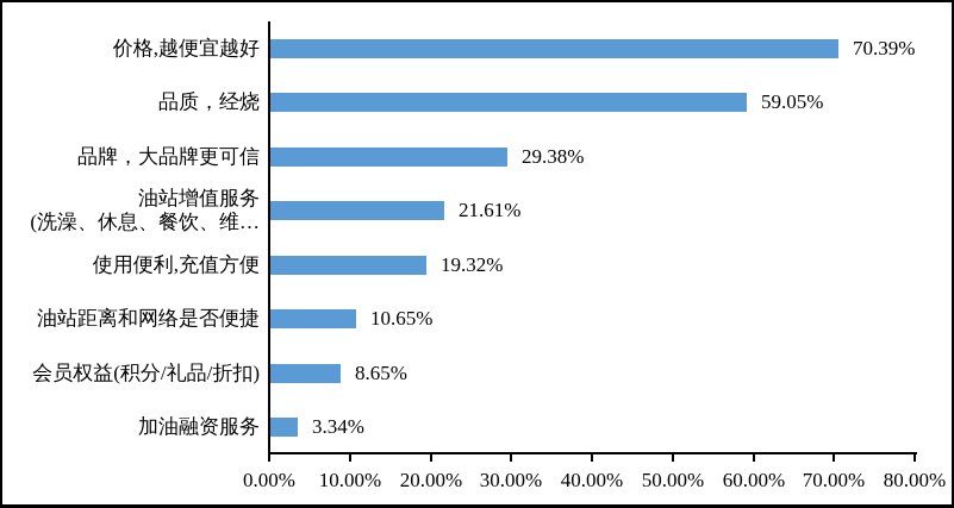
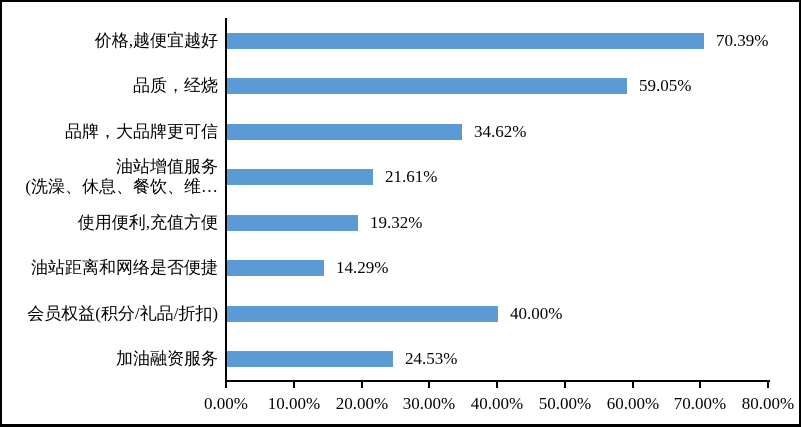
品牌，大品牌更可信: 29.38% -> 34.62%
油站距离和网络是否便捷: 10.65% -> 14.29%
会员权益(积分/礼品/折扣): 8.65% -> 40.00%
加油融资服务: 3.34% -> 24.53%
